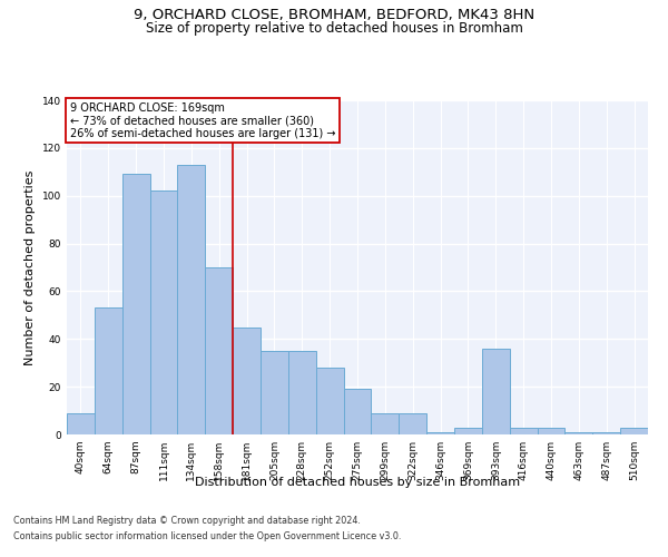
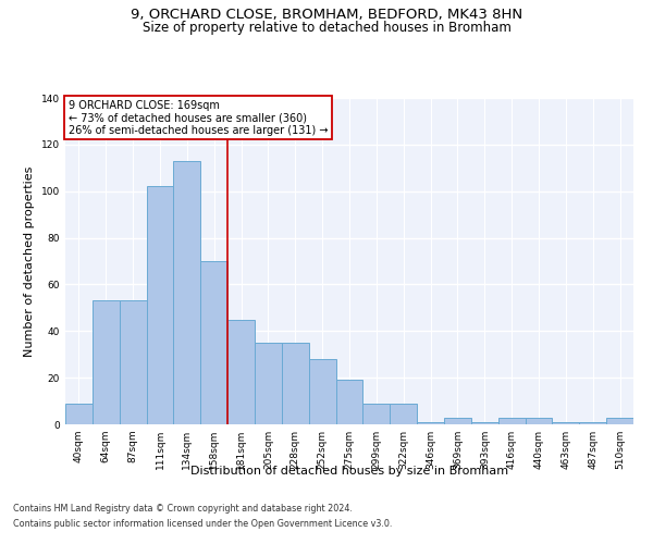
87sqm: 109 -> 53
393sqm: 36 -> 1
